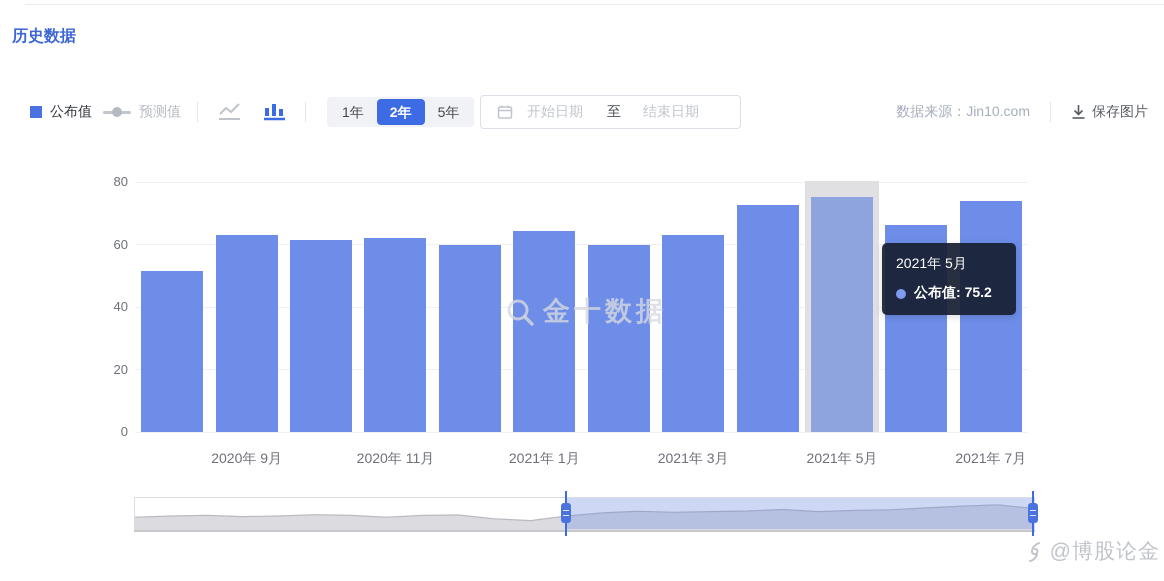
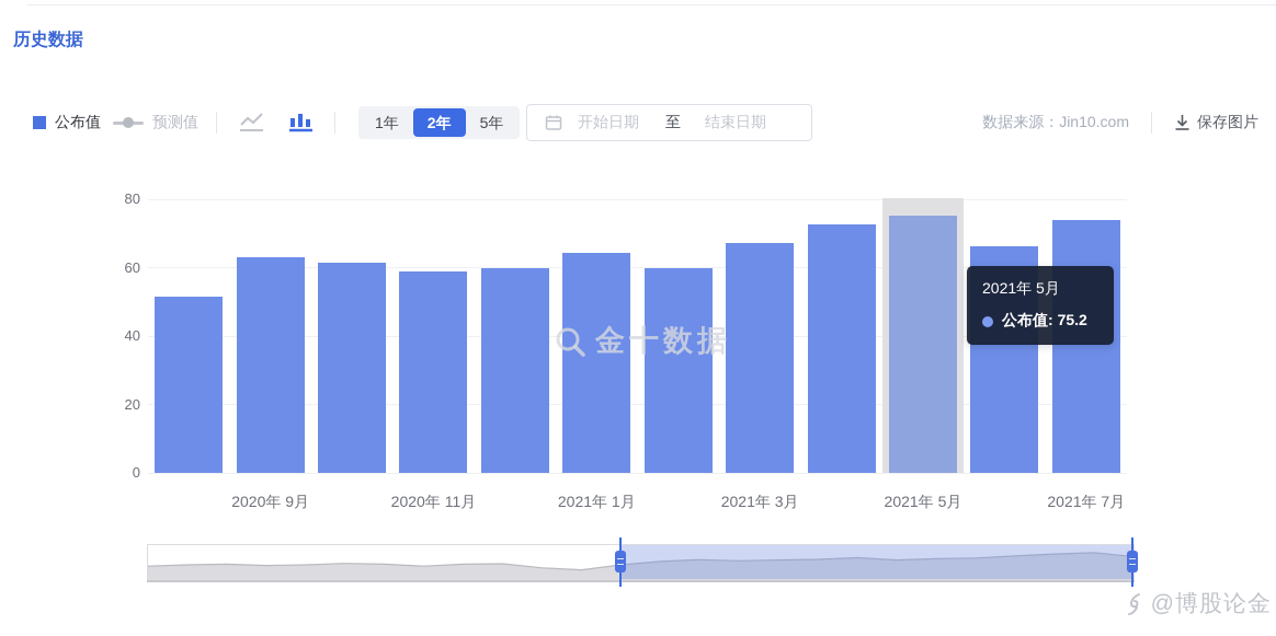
2020年 11月: 62 -> 59
2021年 3月: 63 -> 67
